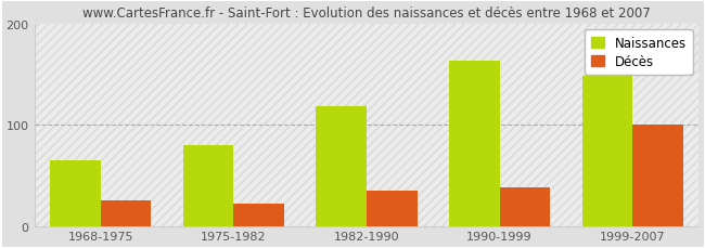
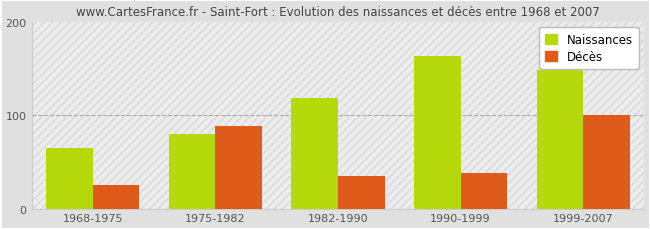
Décès/1975-1982: 22 -> 88
